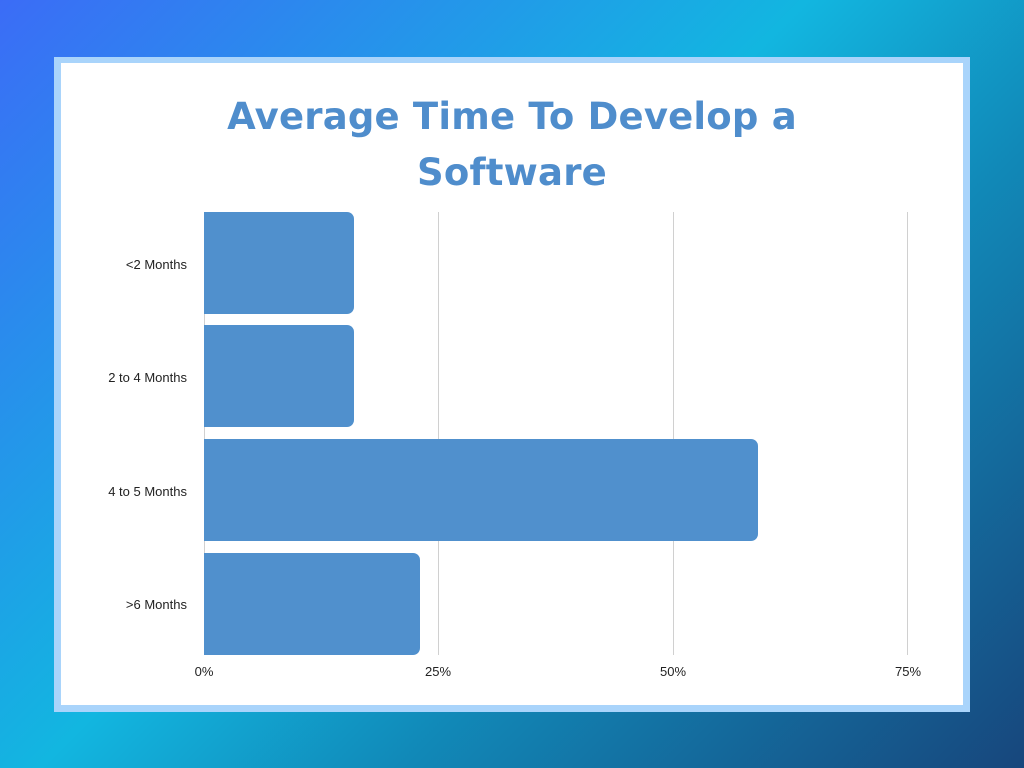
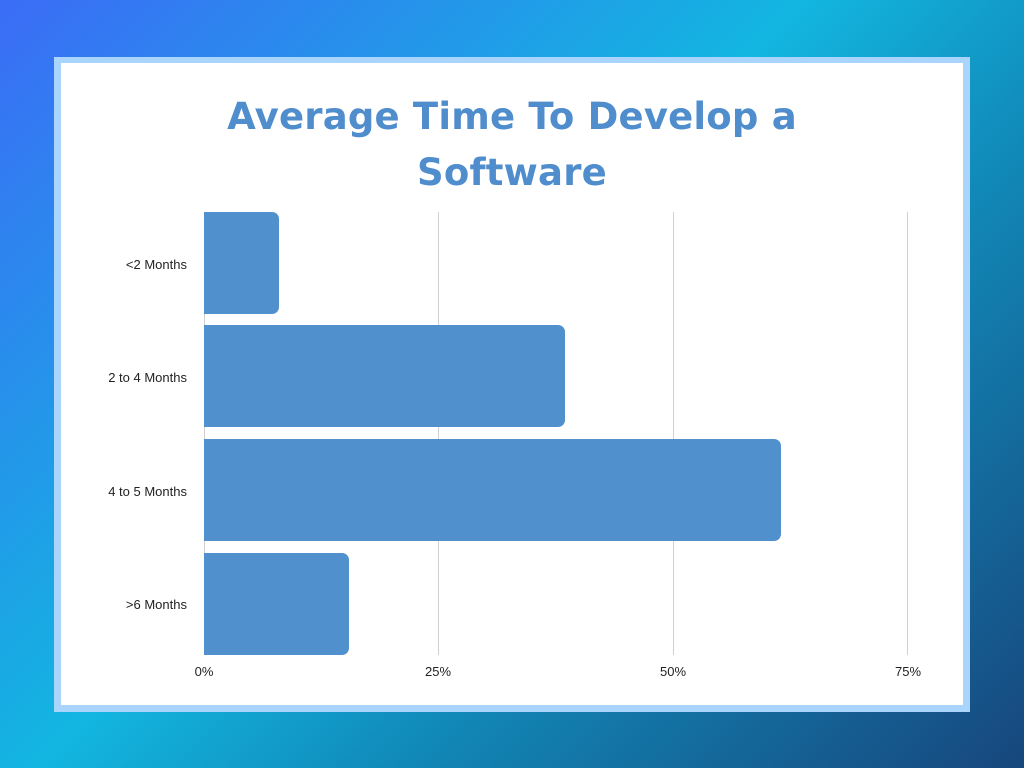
<2 Months: 16% -> 8%
2 to 4 Months: 16% -> 38%
4 to 5 Months: 59% -> 62%
>6 Months: 23% -> 16%
